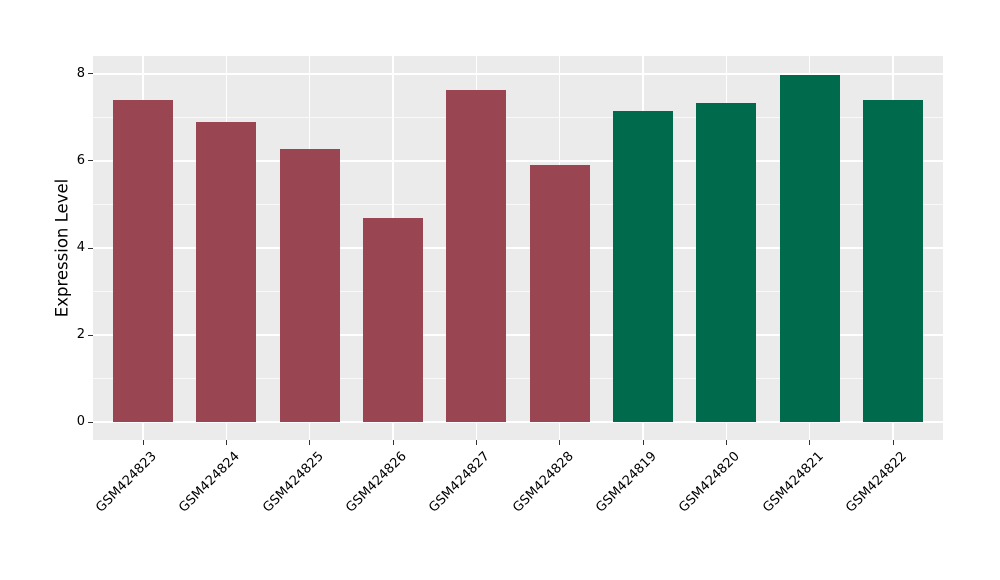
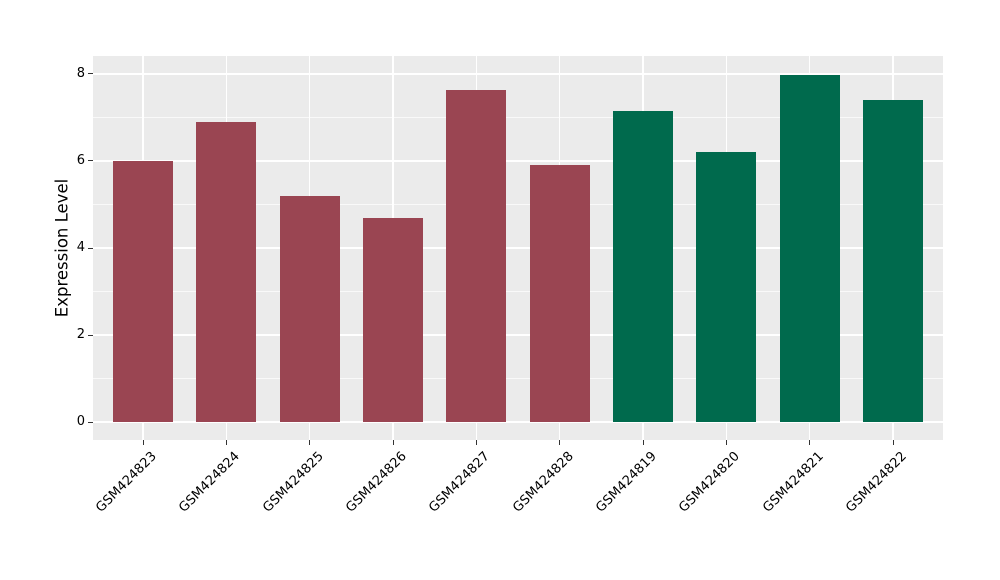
GSM424823: 7.4 -> 6.0
GSM424825: 6.3 -> 5.2
GSM424820: 7.3 -> 6.2
